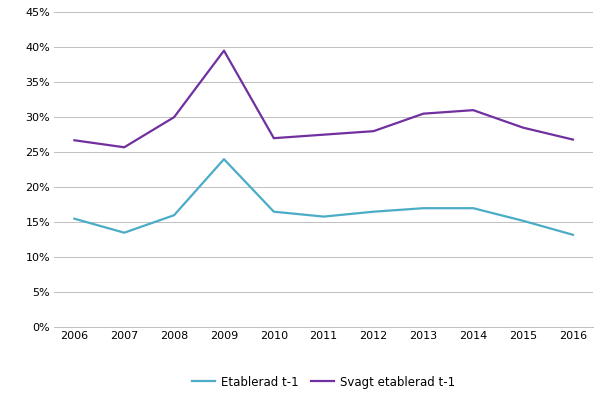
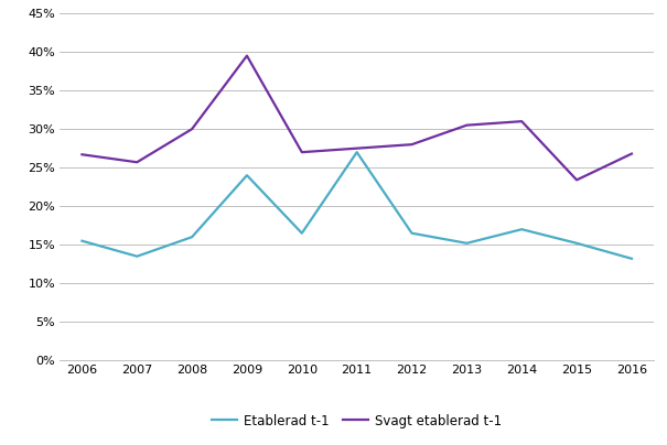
Etablerad t-1/2011: 15.8% -> 27.0%
Etablerad t-1/2013: 17.0% -> 15.2%
Svagt etablerad t-1/2015: 28.5% -> 23.4%
